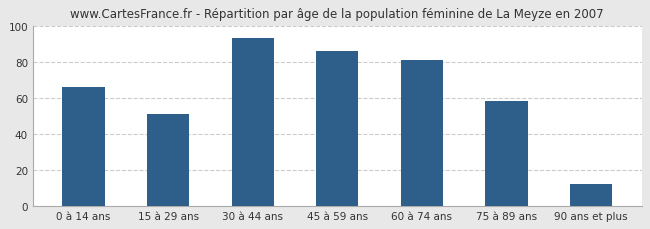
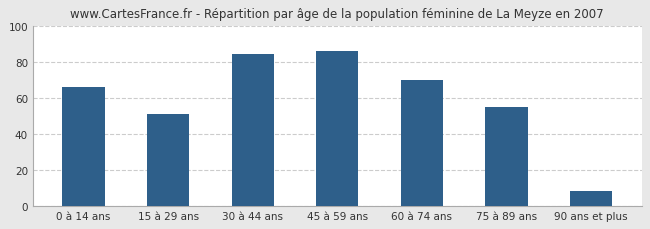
30 à 44 ans: 93 -> 84
60 à 74 ans: 81 -> 70
75 à 89 ans: 58 -> 55
90 ans et plus: 12 -> 8
